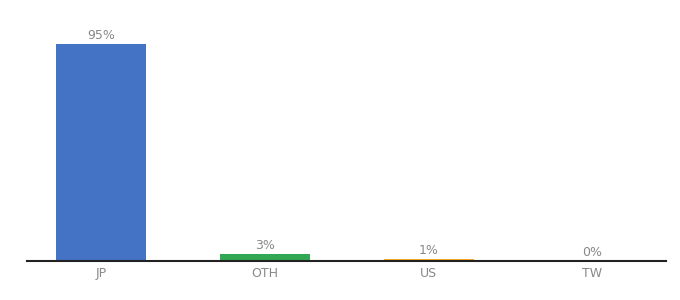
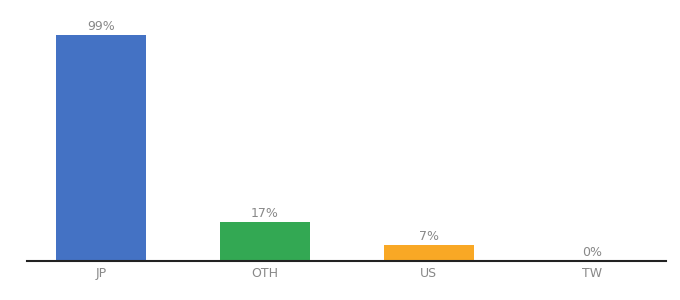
JP: 95% -> 99%
OTH: 3% -> 17%
US: 1% -> 7%
